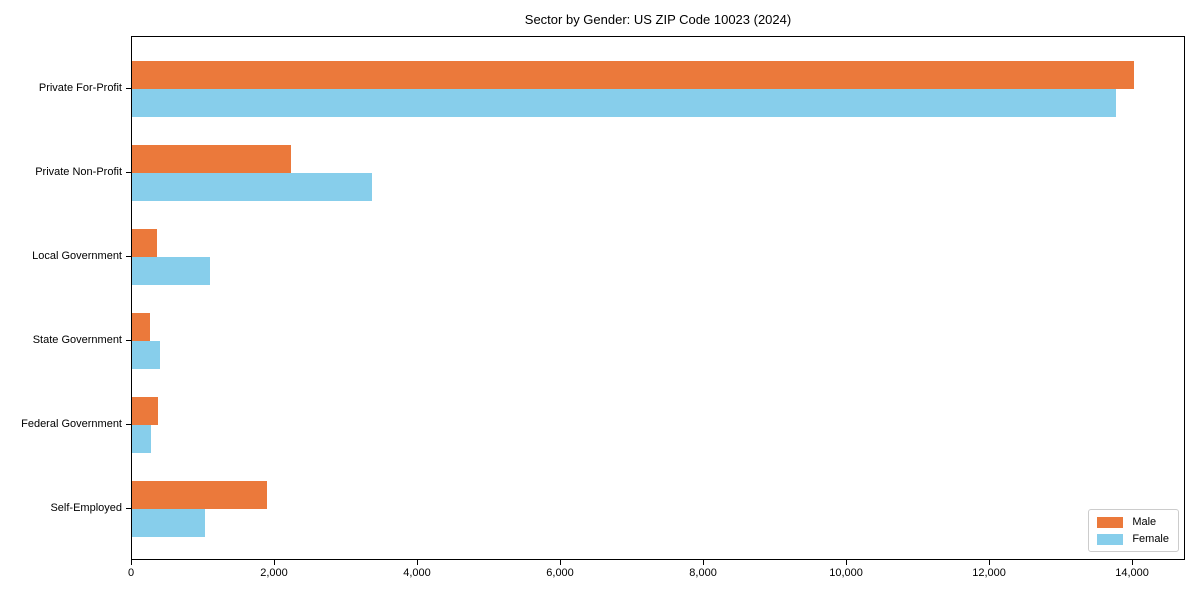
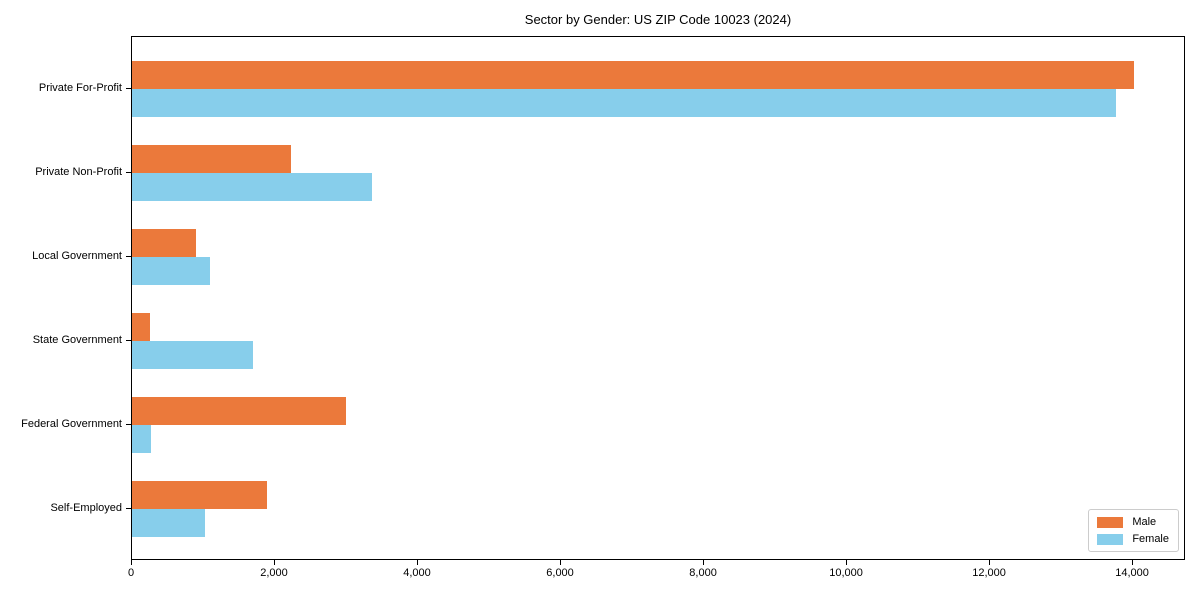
Male/Local Government: 400 -> 900
Female/State Government: 400 -> 1700
Male/Federal Government: 400 -> 3000
